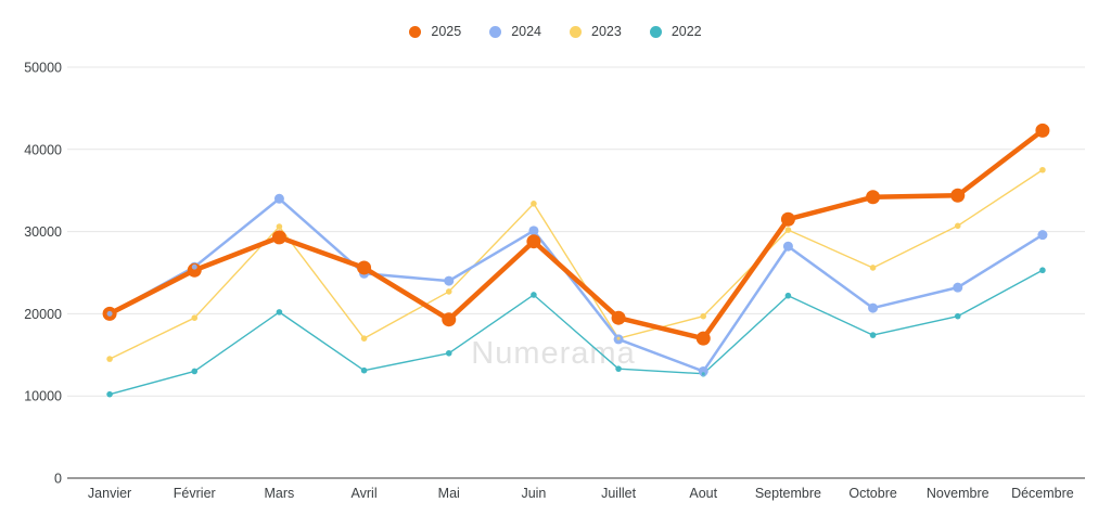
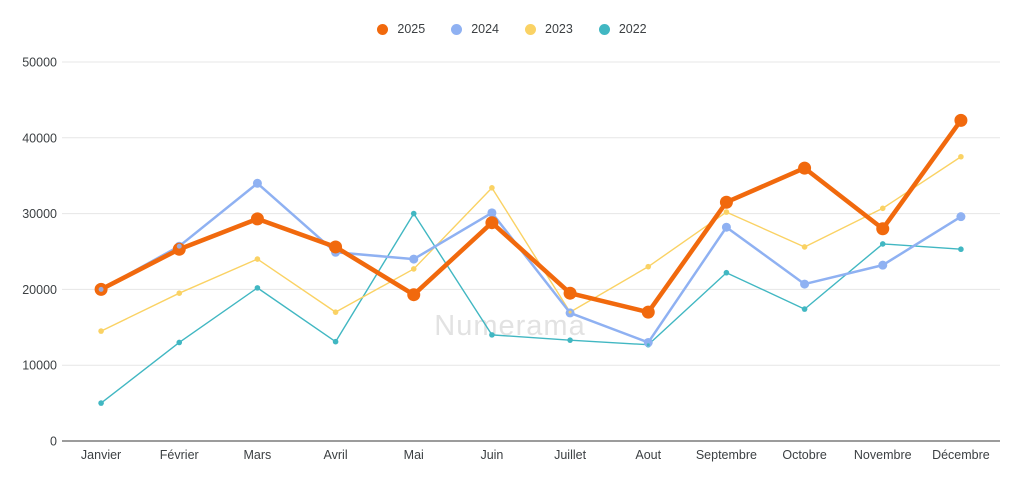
2022/Janvier: 10000 -> 5000
2023/Mars: 31000 -> 24000
2022/Mai: 15000 -> 30000
2022/Juin: 22000 -> 14000
2023/Aout: 20000 -> 23000
2025/Octobre: 34000 -> 36000
2025/Novembre: 34000 -> 28000
2022/Novembre: 20000 -> 26000
